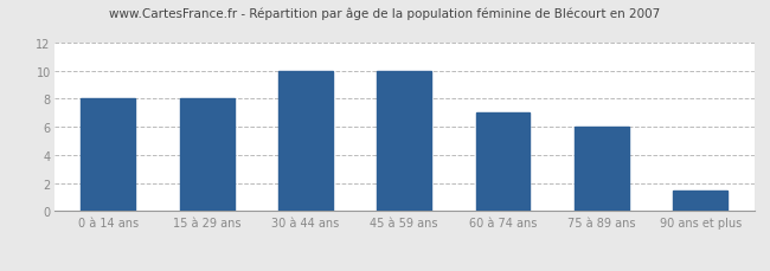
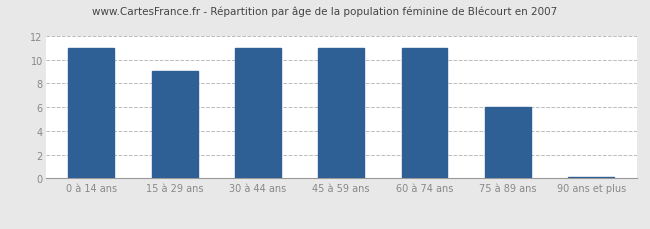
0 à 14 ans: 8.0 -> 11.0
15 à 29 ans: 8.0 -> 9.0
30 à 44 ans: 10.0 -> 11.0
45 à 59 ans: 10.0 -> 11.0
60 à 74 ans: 7.0 -> 11.0
90 ans et plus: 1.5 -> 0.1
